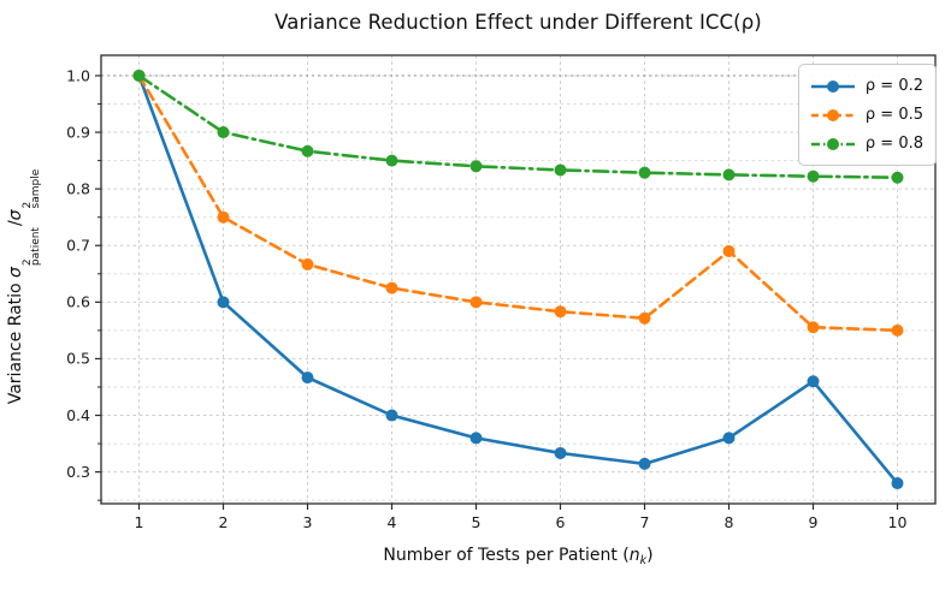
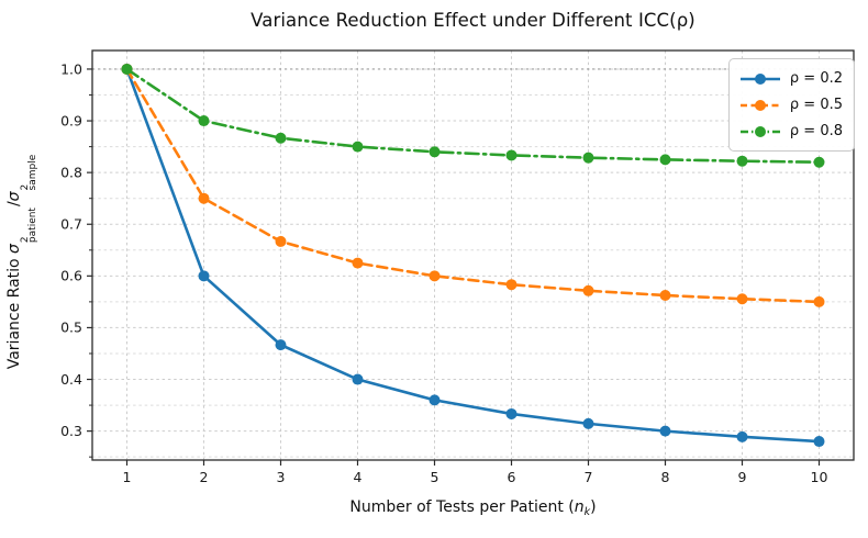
ρ = 0.2/8: 0.36 -> 0.30
ρ = 0.5/8: 0.69 -> 0.56
ρ = 0.2/9: 0.46 -> 0.29
